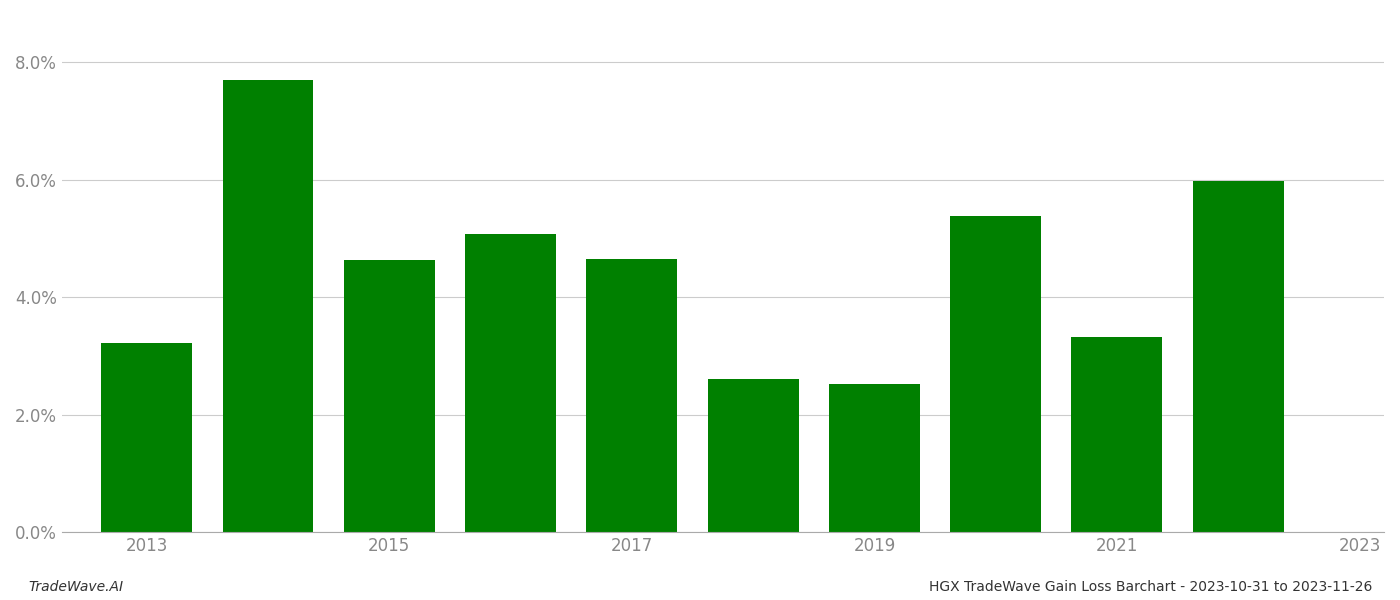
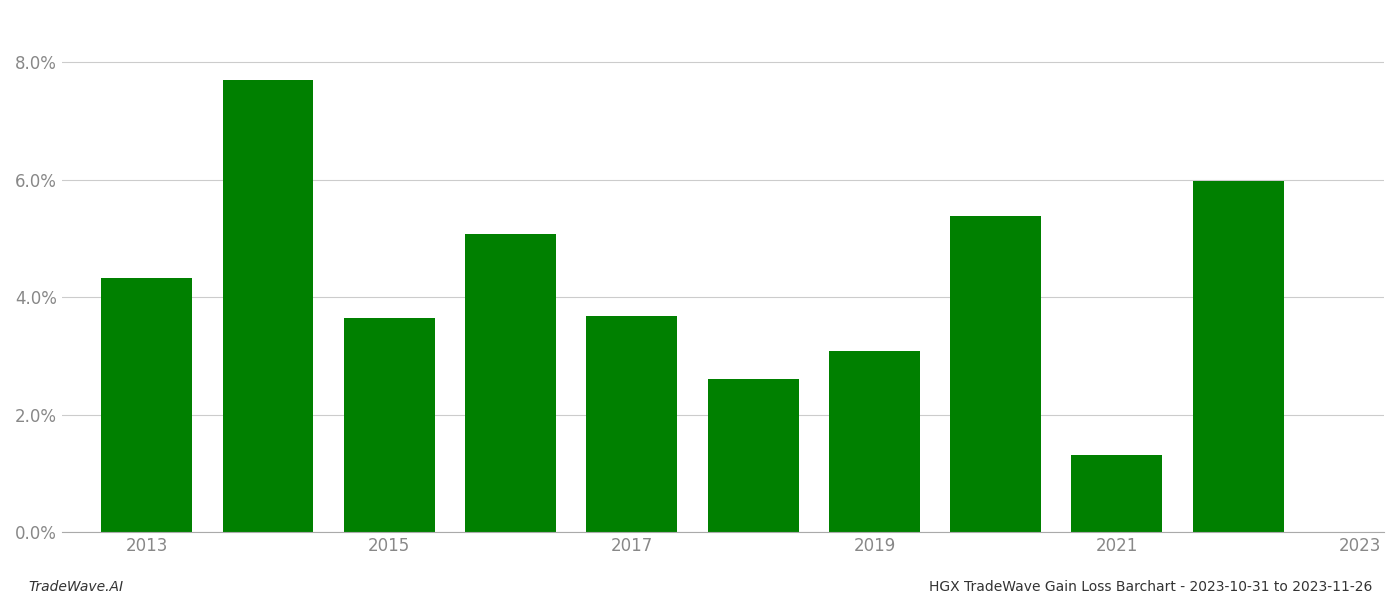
2013: 3.22% -> 4.32%
2015: 4.63% -> 3.64%
2017: 4.65% -> 3.68%
2019: 2.52% -> 3.08%
2021: 3.32% -> 1.32%
